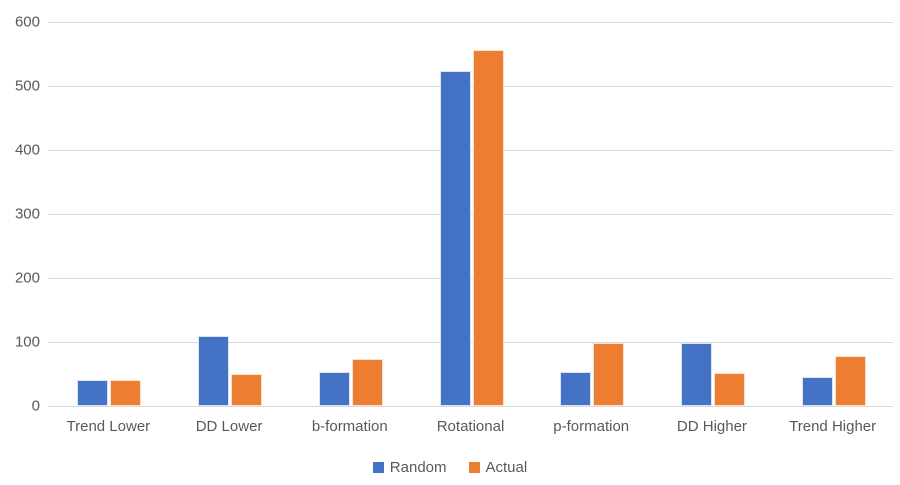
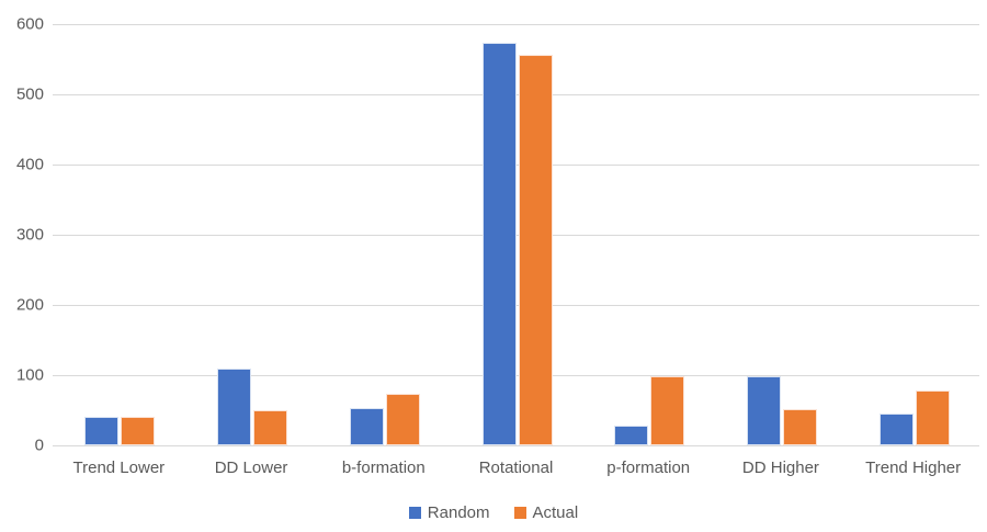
Random/Rotational: 520 -> 570
Random/p-formation: 50 -> 20
